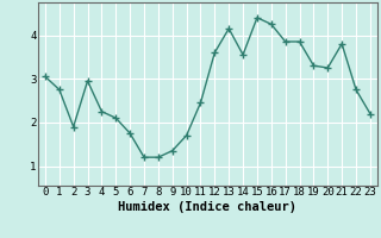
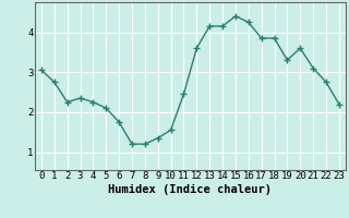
2: 1.90 -> 2.25
3: 2.95 -> 2.35
10: 1.70 -> 1.55
14: 3.55 -> 4.15
20: 3.25 -> 3.60
21: 3.80 -> 3.10
